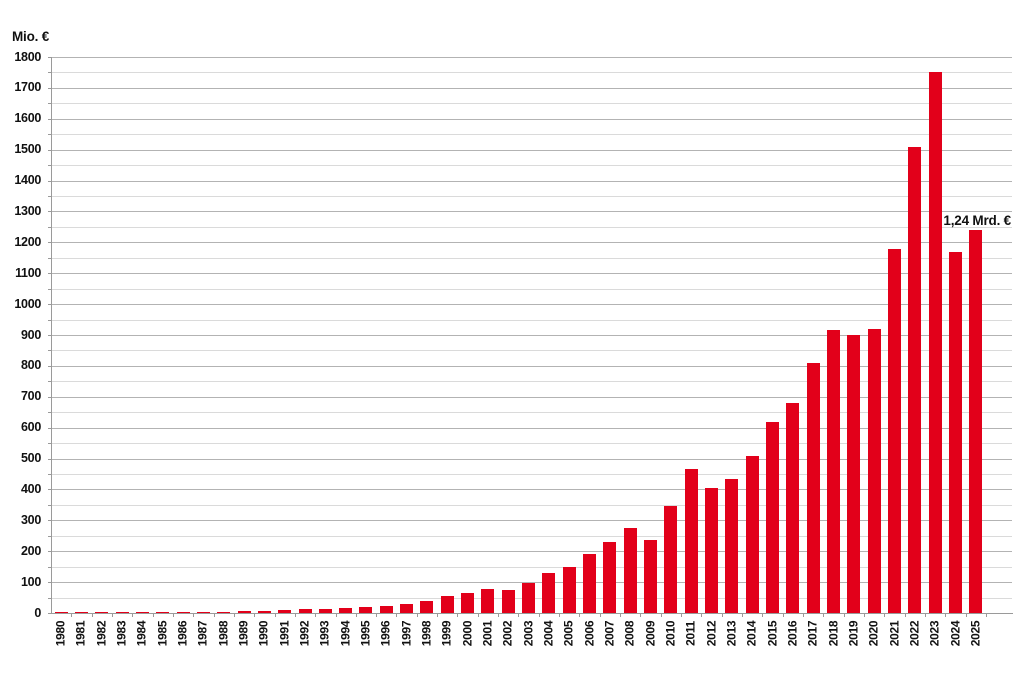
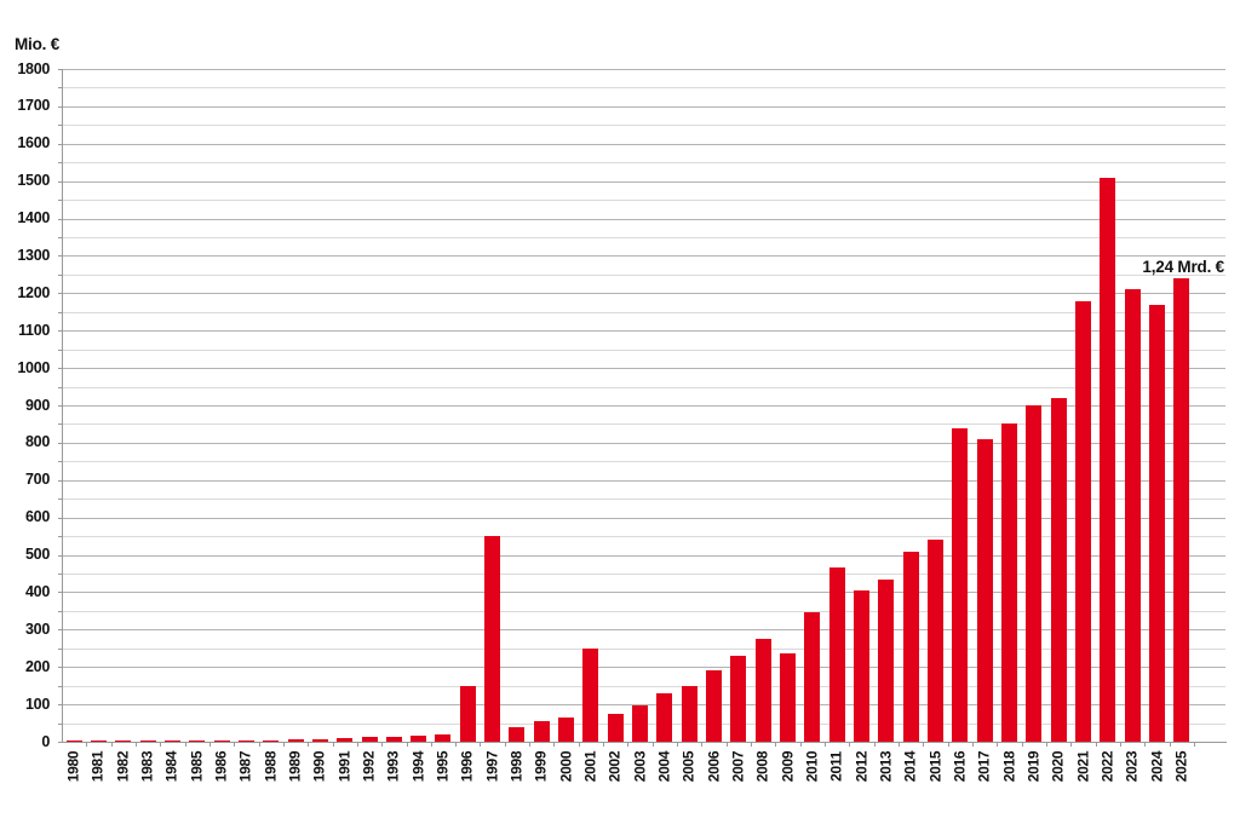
1996: 20 -> 150
1997: 30 -> 550
2001: 80 -> 250
2015: 620 -> 540
2016: 680 -> 840
2018: 920 -> 850
2023: 1750 -> 1210
